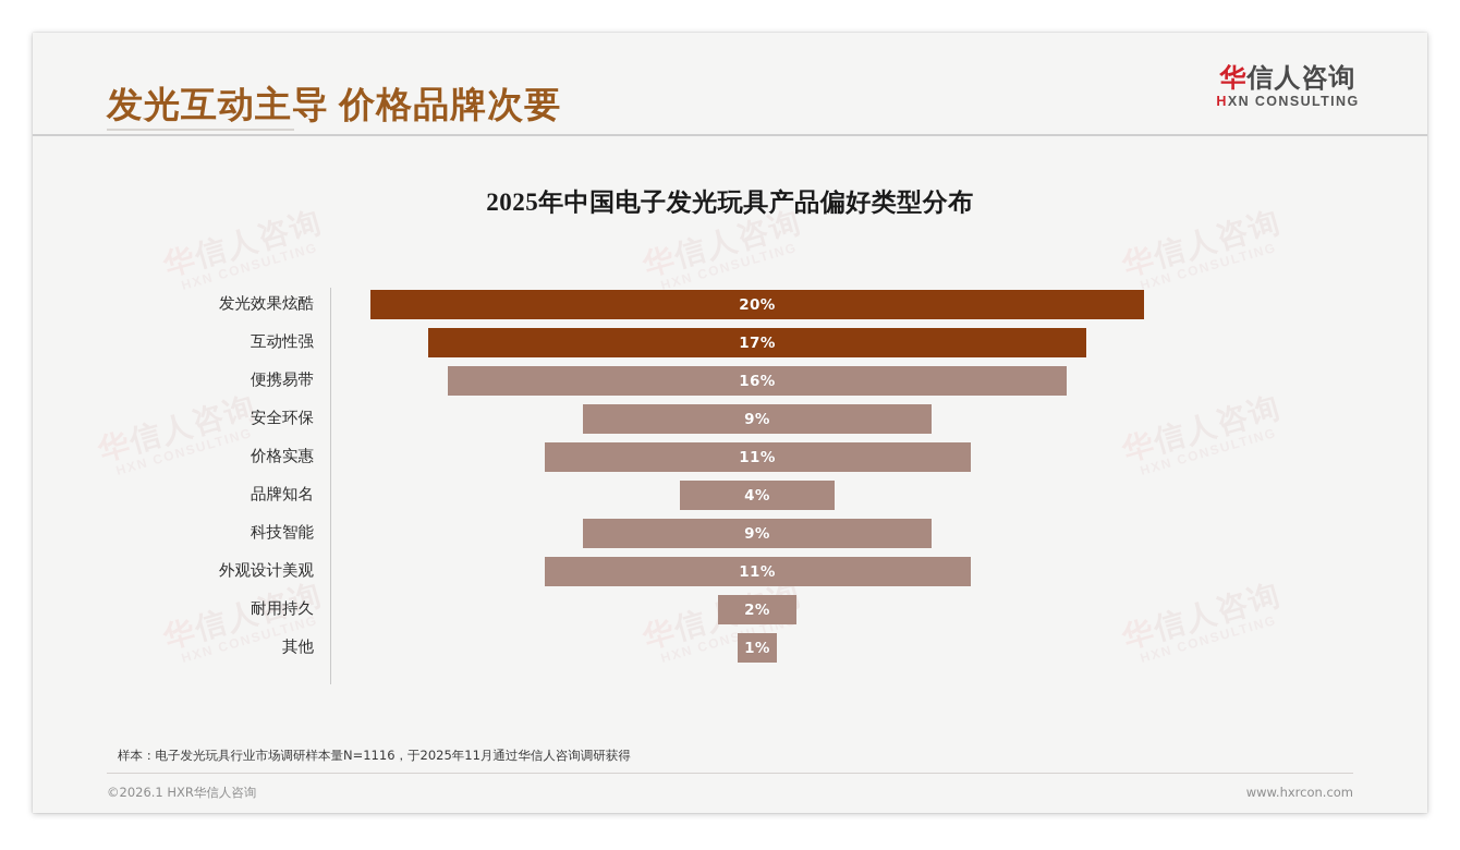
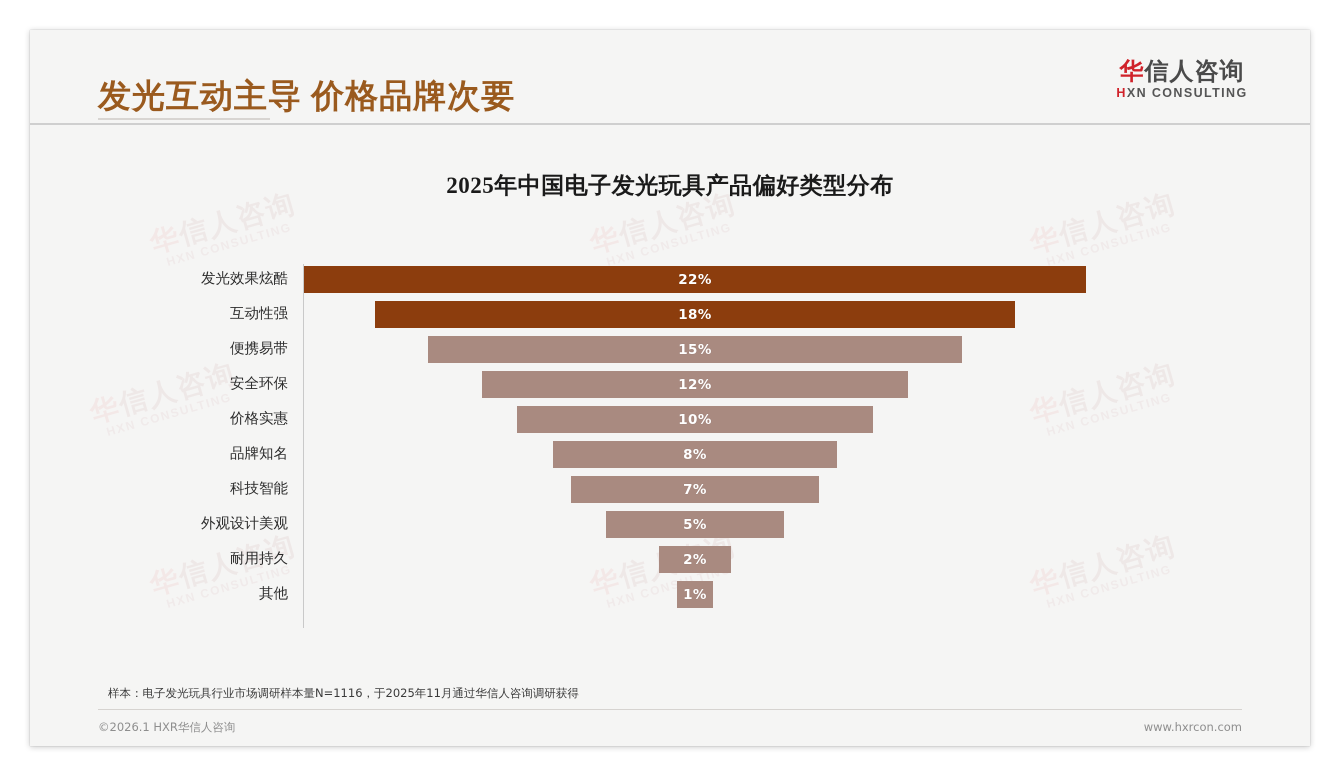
发光效果炫酷: 20% -> 22%
互动性强: 17% -> 18%
便携易带: 16% -> 15%
安全环保: 9% -> 12%
价格实惠: 11% -> 10%
品牌知名: 4% -> 8%
科技智能: 9% -> 7%
外观设计美观: 11% -> 5%
